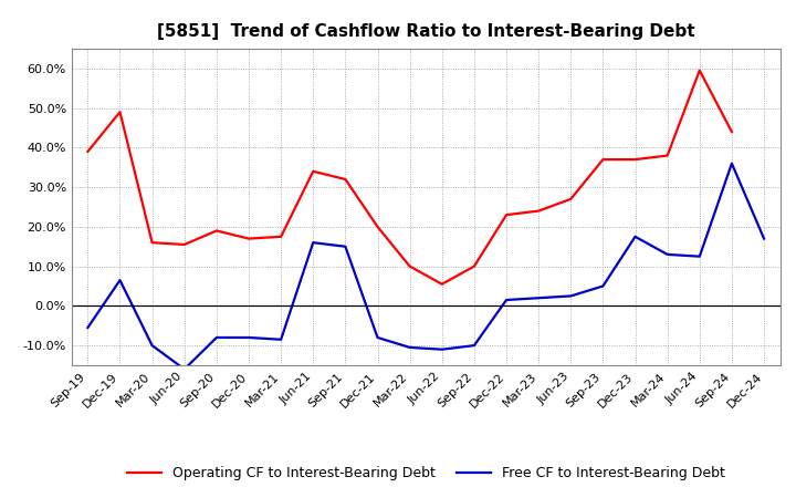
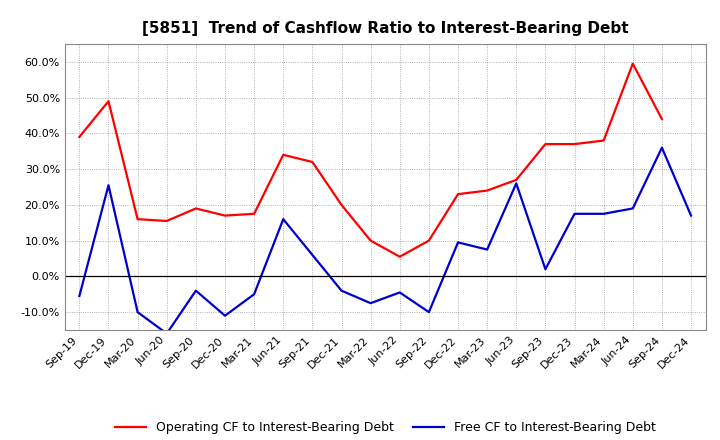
Free CF to Interest-Bearing Debt/Dec-19: 6.5% -> 25.5%
Free CF to Interest-Bearing Debt/Sep-20: -8.0% -> -4.0%
Free CF to Interest-Bearing Debt/Dec-20: -8.0% -> -11.0%
Free CF to Interest-Bearing Debt/Mar-21: -8.5% -> -5.0%
Free CF to Interest-Bearing Debt/Sep-21: 15.0% -> 6.0%
Free CF to Interest-Bearing Debt/Dec-21: -8.0% -> -4.0%
Free CF to Interest-Bearing Debt/Mar-22: -10.5% -> -7.5%
Free CF to Interest-Bearing Debt/Jun-22: -11.0% -> -4.5%
Free CF to Interest-Bearing Debt/Dec-22: 1.5% -> 9.5%
Free CF to Interest-Bearing Debt/Mar-23: 2.0% -> 7.5%
Free CF to Interest-Bearing Debt/Jun-23: 2.5% -> 26.0%
Free CF to Interest-Bearing Debt/Sep-23: 5.0% -> 2.0%
Free CF to Interest-Bearing Debt/Mar-24: 13.0% -> 17.5%
Free CF to Interest-Bearing Debt/Jun-24: 12.5% -> 19.0%
